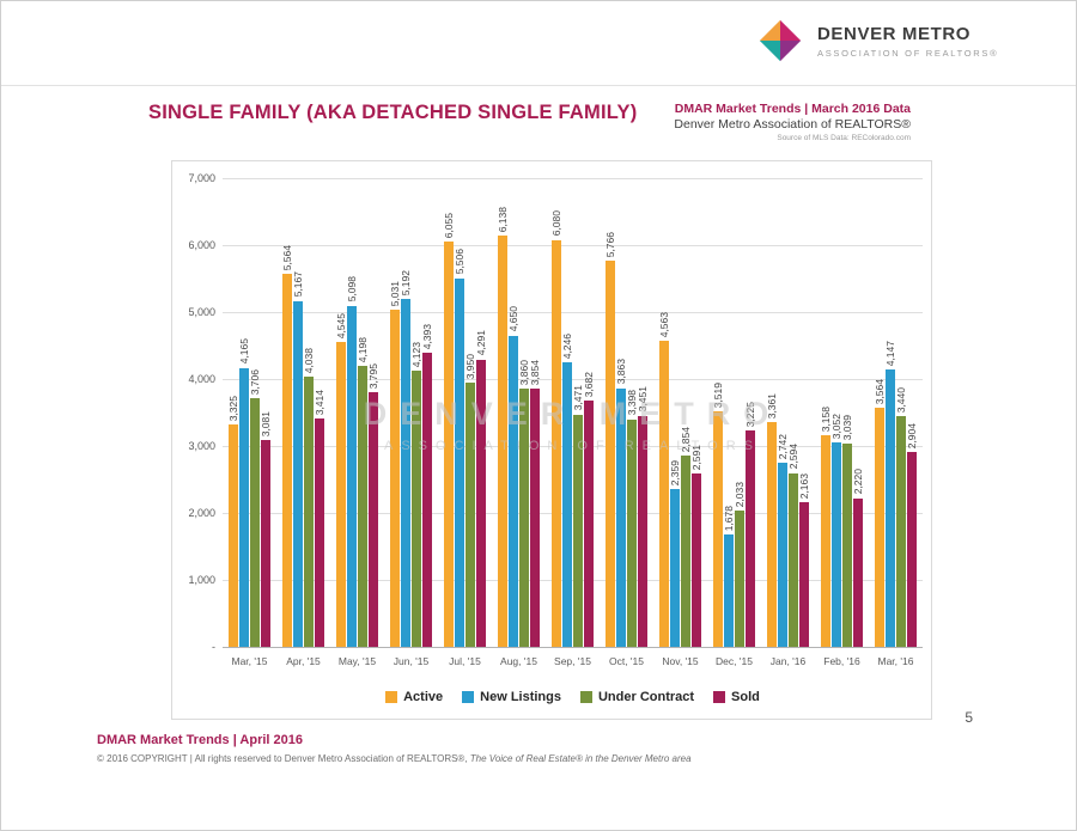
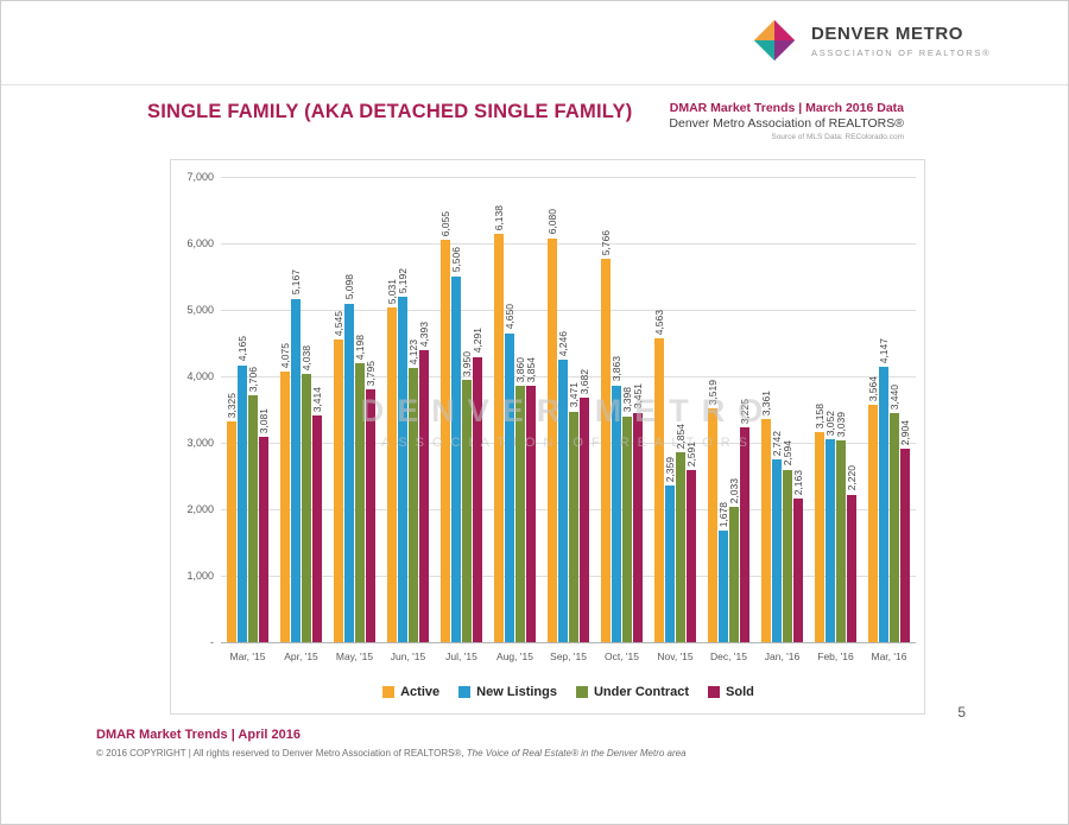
Active/Apr, '15: 5,564 -> 4,075
